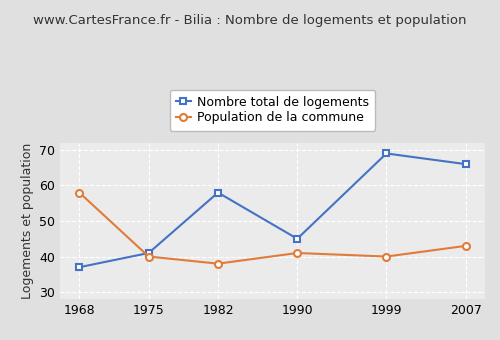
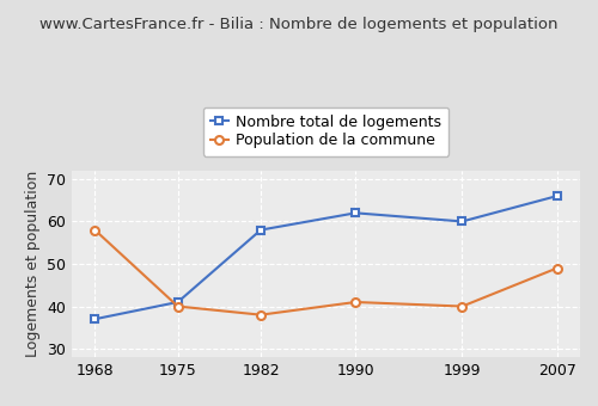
Nombre total de logements/1990: 45 -> 62
Nombre total de logements/1999: 69 -> 60
Population de la commune/2007: 43 -> 49
